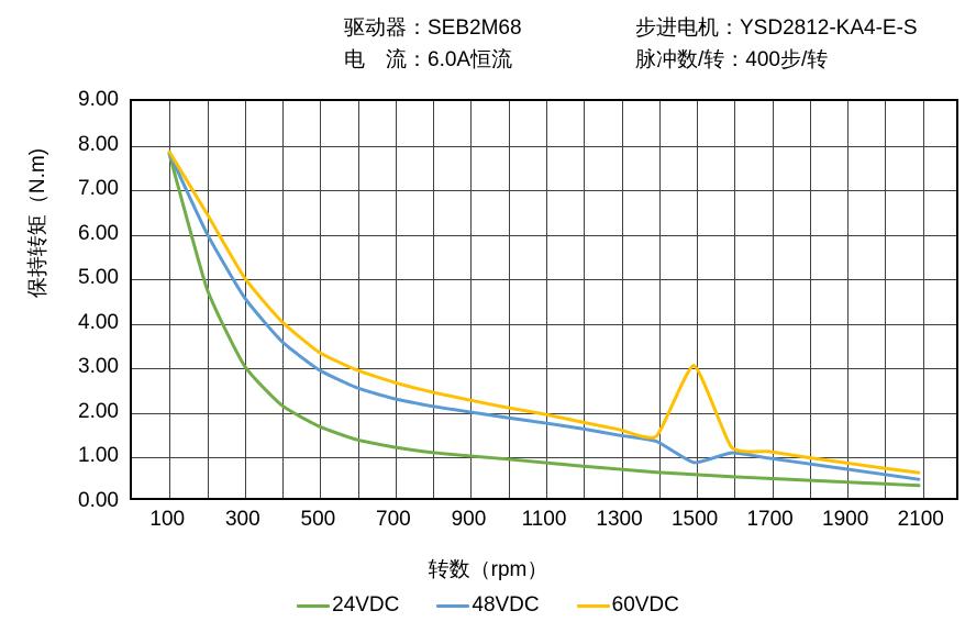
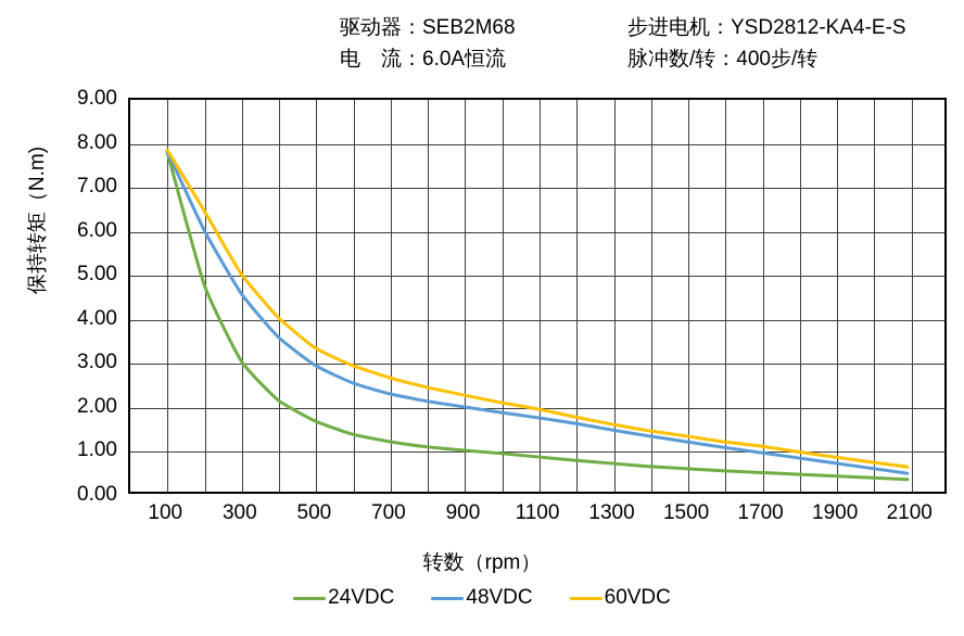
48VDC/1500: 0.8 -> 1.1
60VDC/1500: 3.0 -> 1.3
